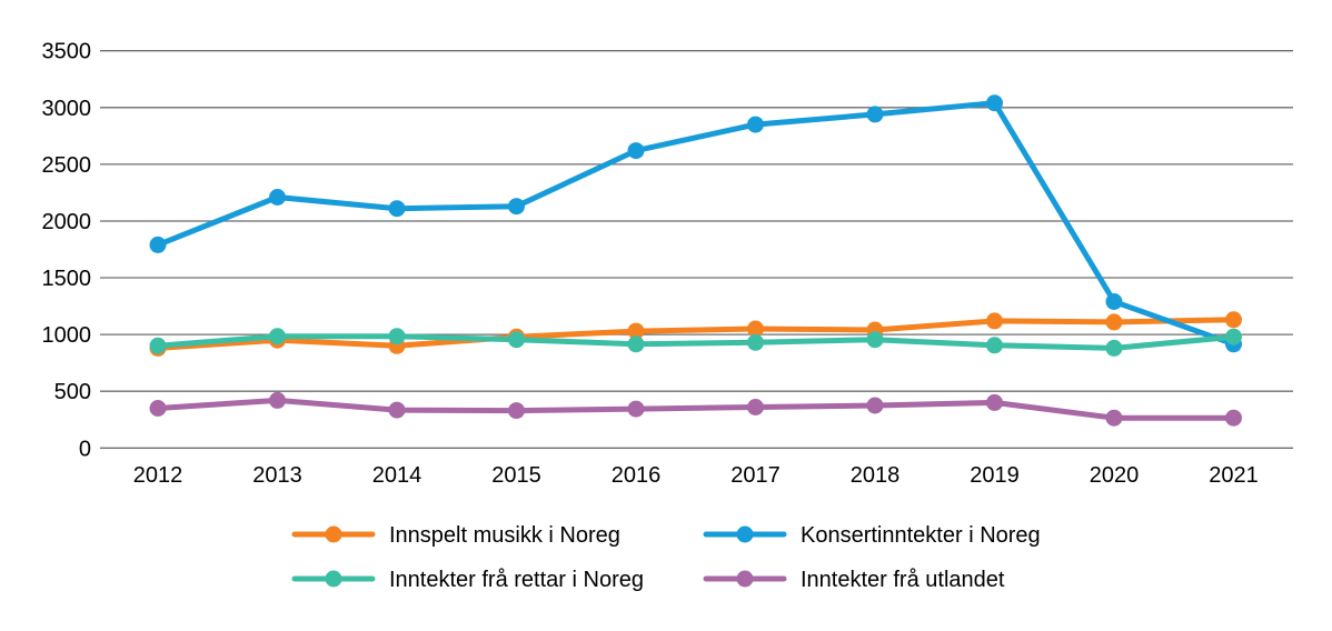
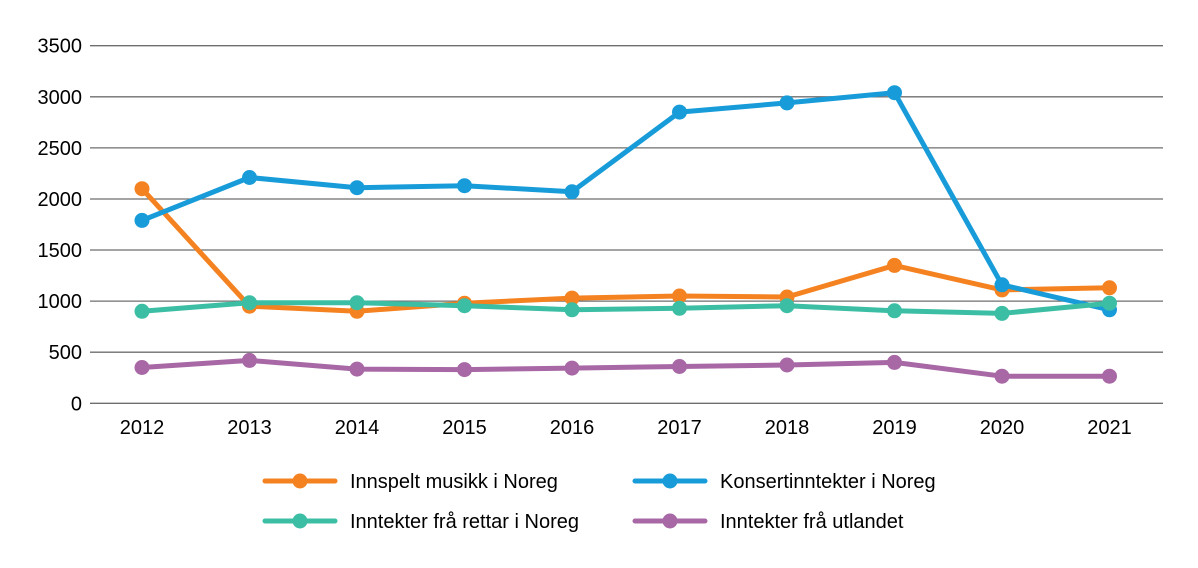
Innspelt musikk i Noreg/2012: 880 -> 2100
Konsertinntekter i Noreg/2016: 2620 -> 2070
Innspelt musikk i Noreg/2019: 1120 -> 1350
Konsertinntekter i Noreg/2020: 1290 -> 1160
